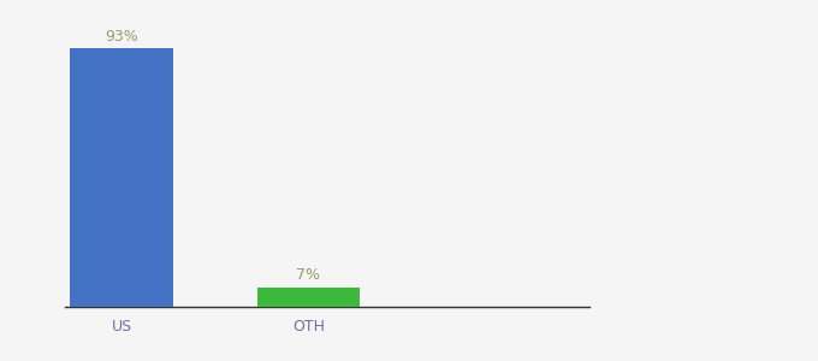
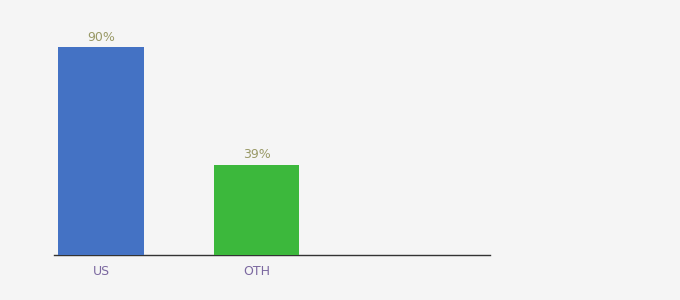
US: 93% -> 90%
OTH: 7% -> 39%
